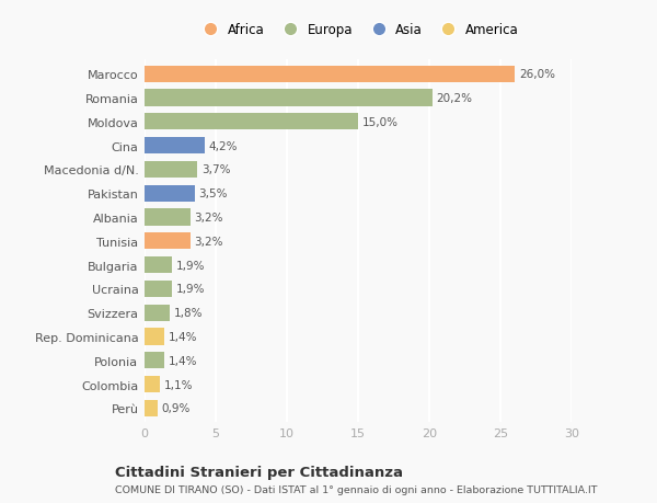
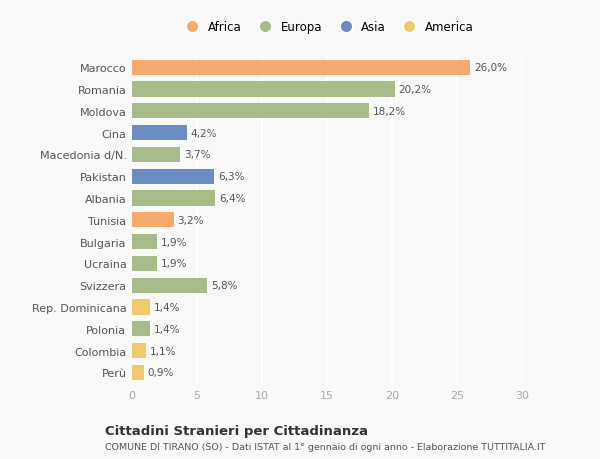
Moldova: 15,0% -> 18,2%
Pakistan: 3,5% -> 6,3%
Albania: 3,2% -> 6,4%
Svizzera: 1,8% -> 5,8%
